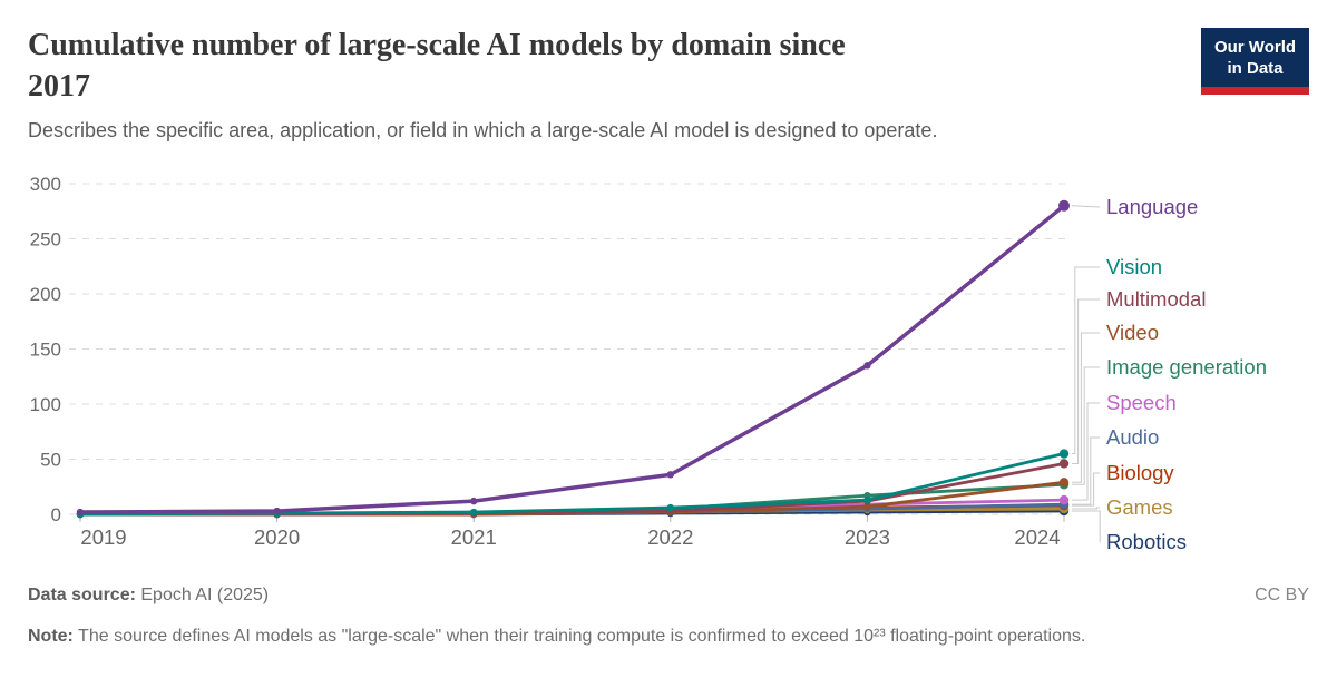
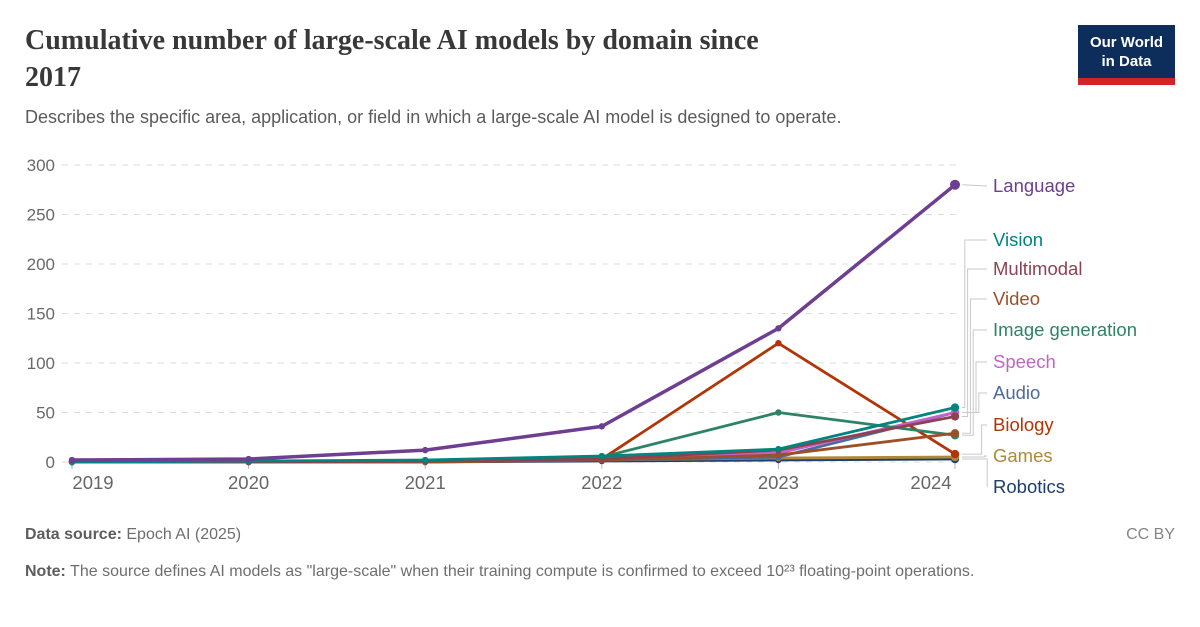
Image generation/2023: 20 -> 50
Biology/2023: 10 -> 120
Speech/2024: 10 -> 50
Audio/2024: 10 -> 50
